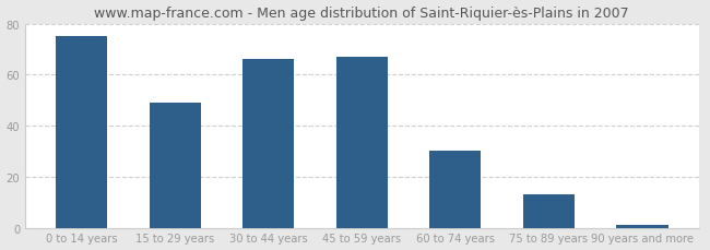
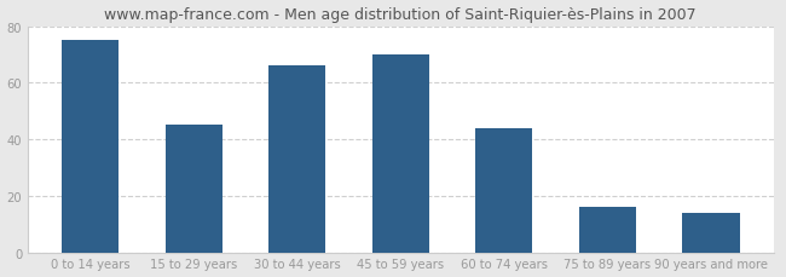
15 to 29 years: 49 -> 45
45 to 59 years: 67 -> 70
60 to 74 years: 30 -> 44
75 to 89 years: 13 -> 16
90 years and more: 1 -> 14
